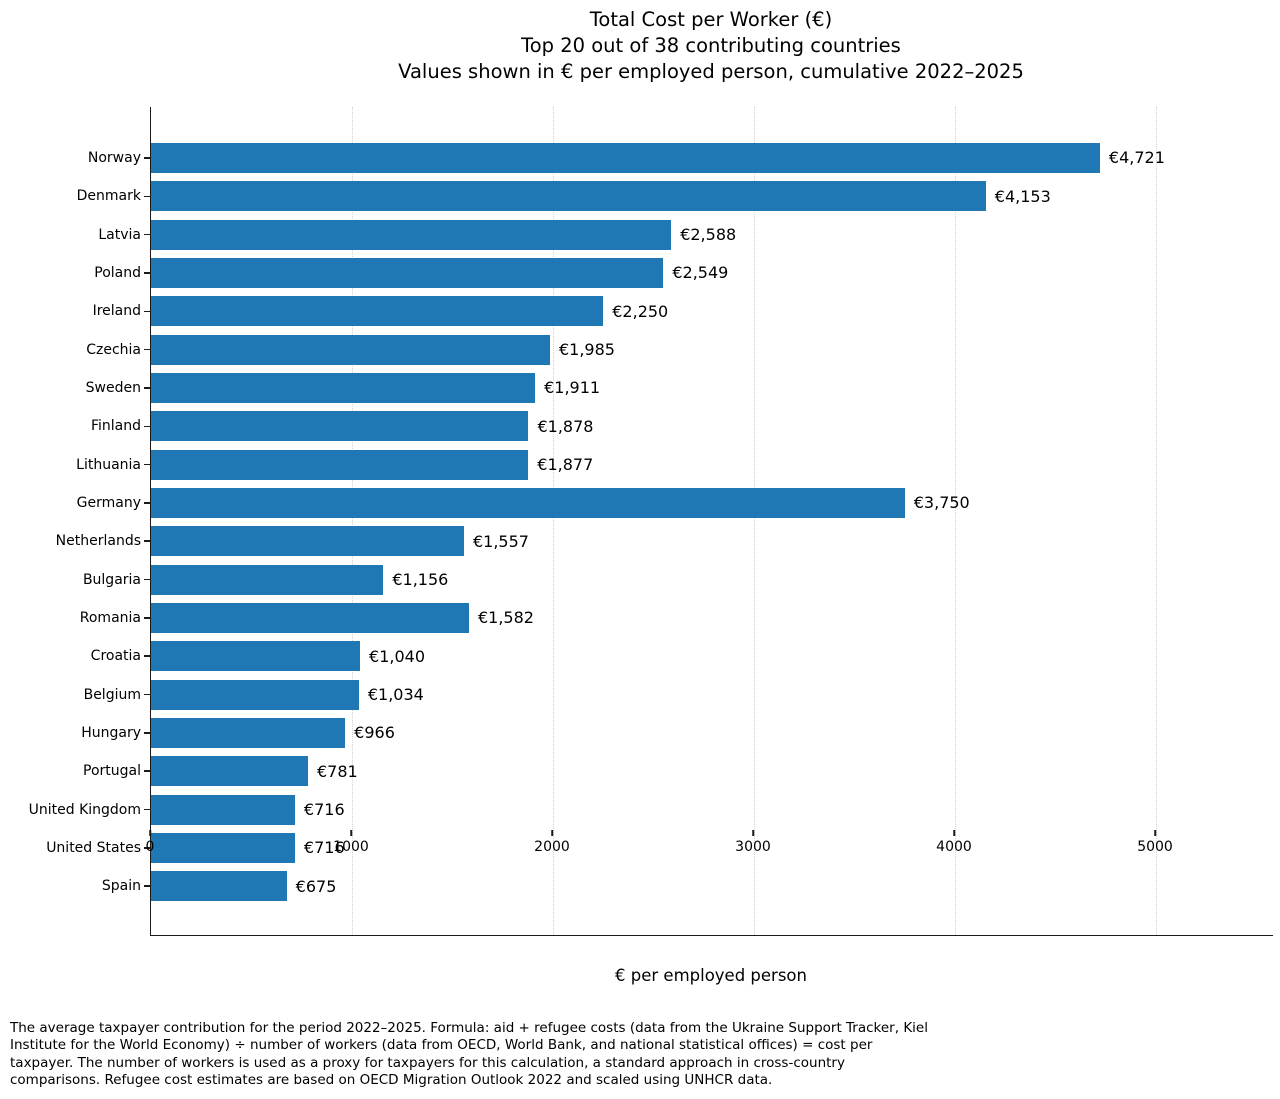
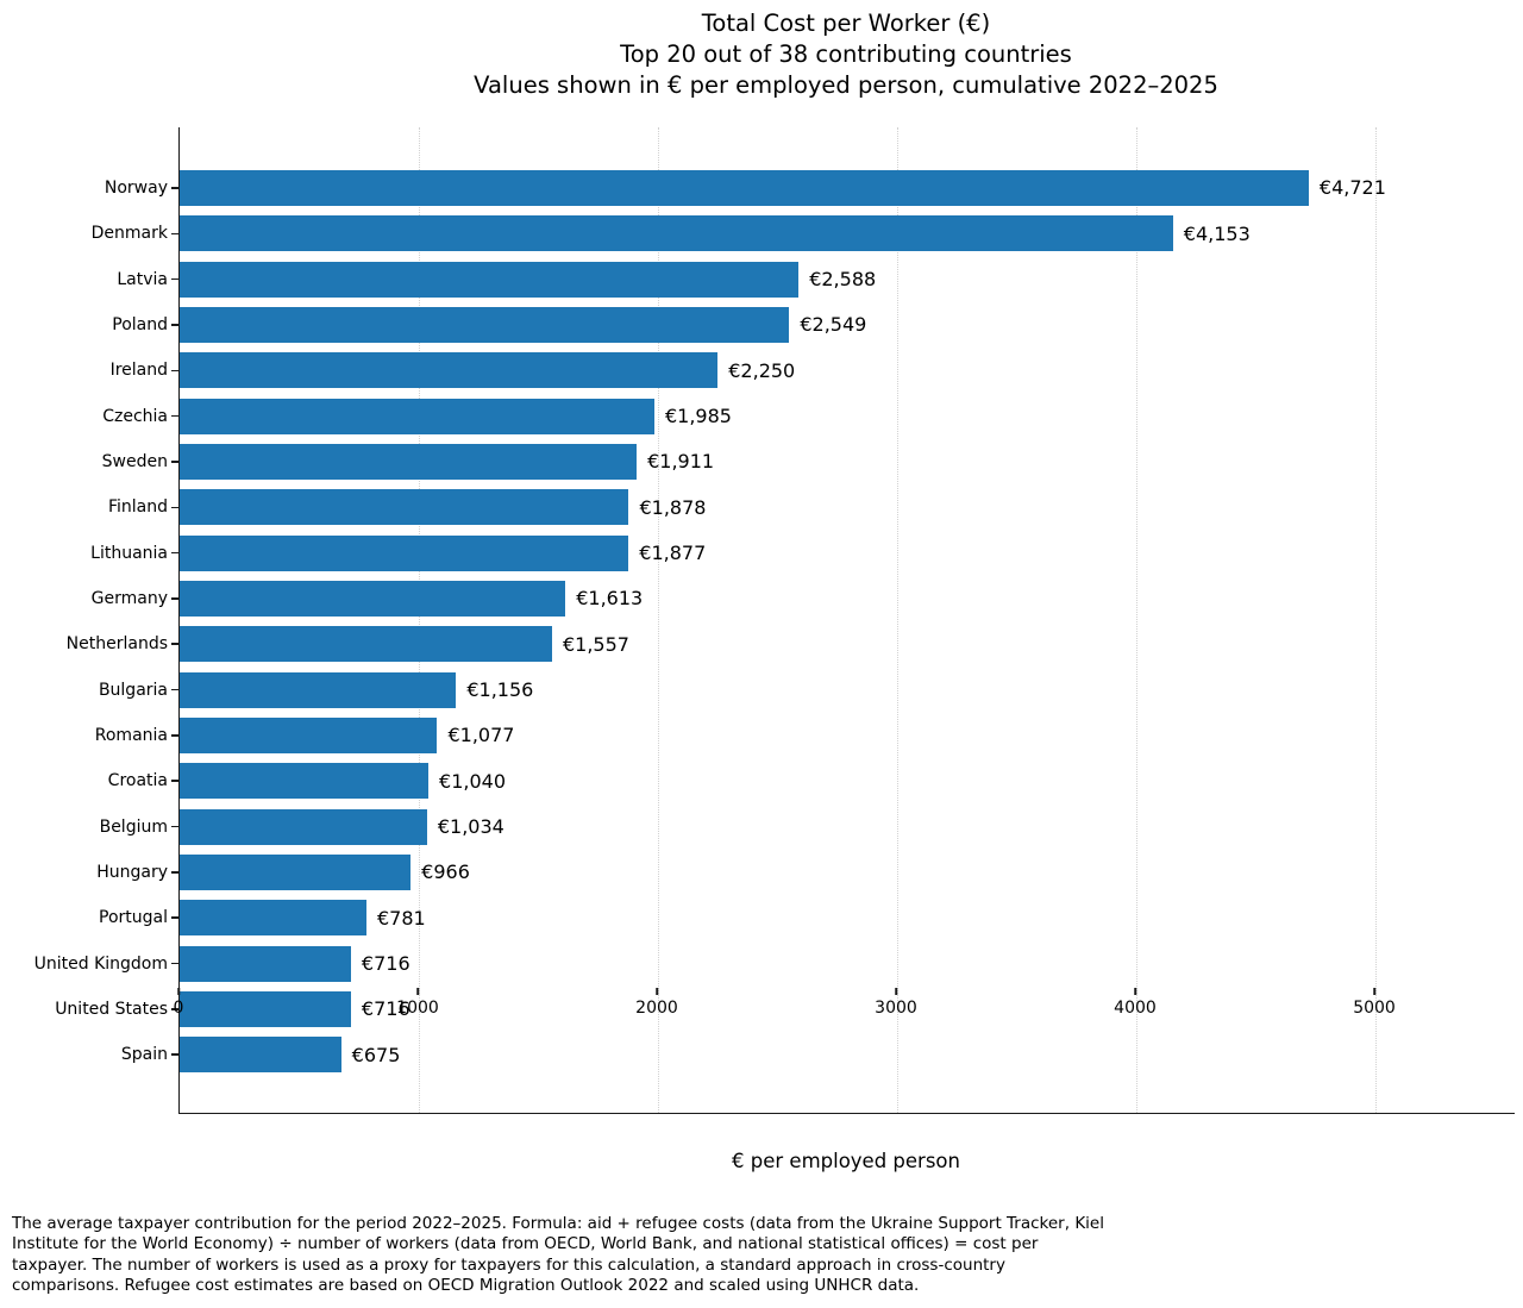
Germany: €3,750 -> €1,613
Romania: €1,582 -> €1,077
